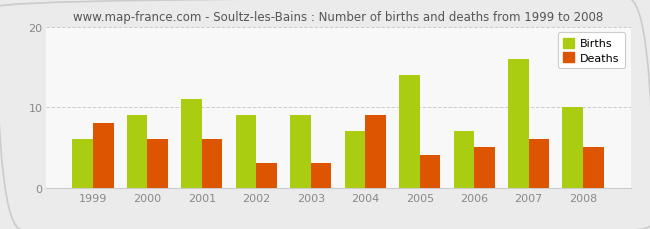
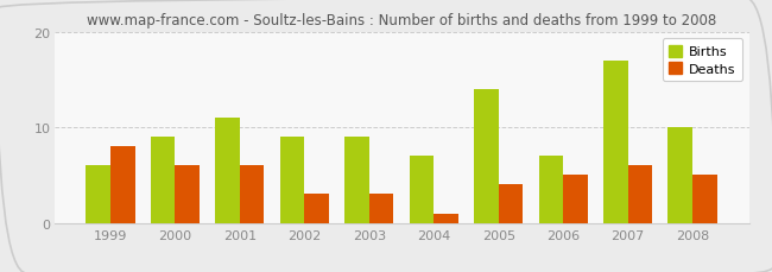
Deaths/2004: 9 -> 1
Births/2007: 16 -> 17
